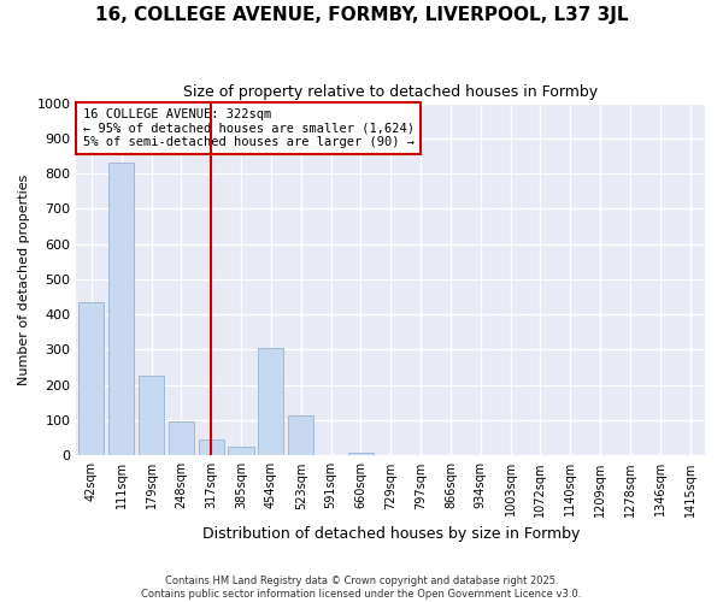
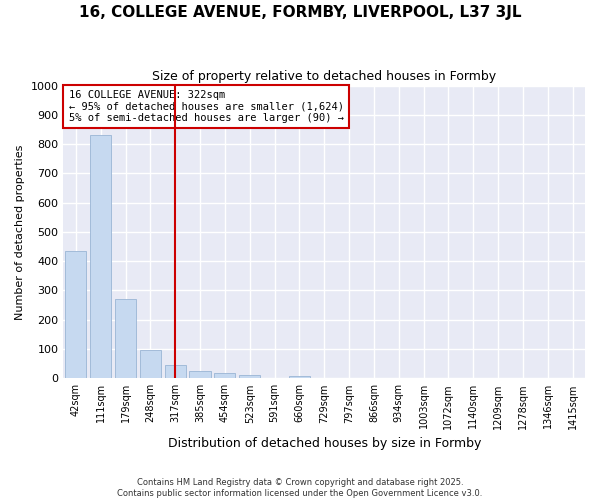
179sqm: 225 -> 270
454sqm: 305 -> 18
523sqm: 115 -> 10
